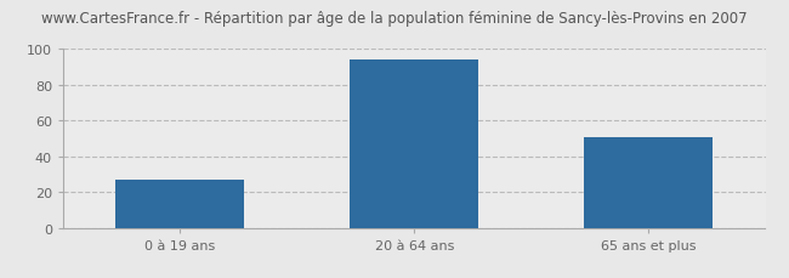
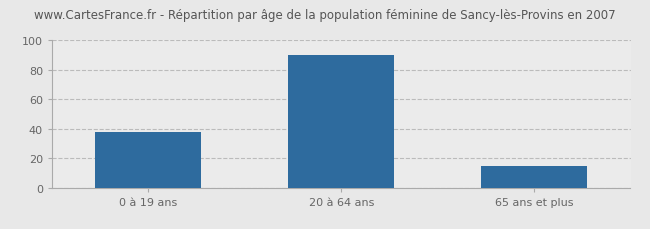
0 à 19 ans: 27 -> 38
20 à 64 ans: 94 -> 90
65 ans et plus: 51 -> 15
